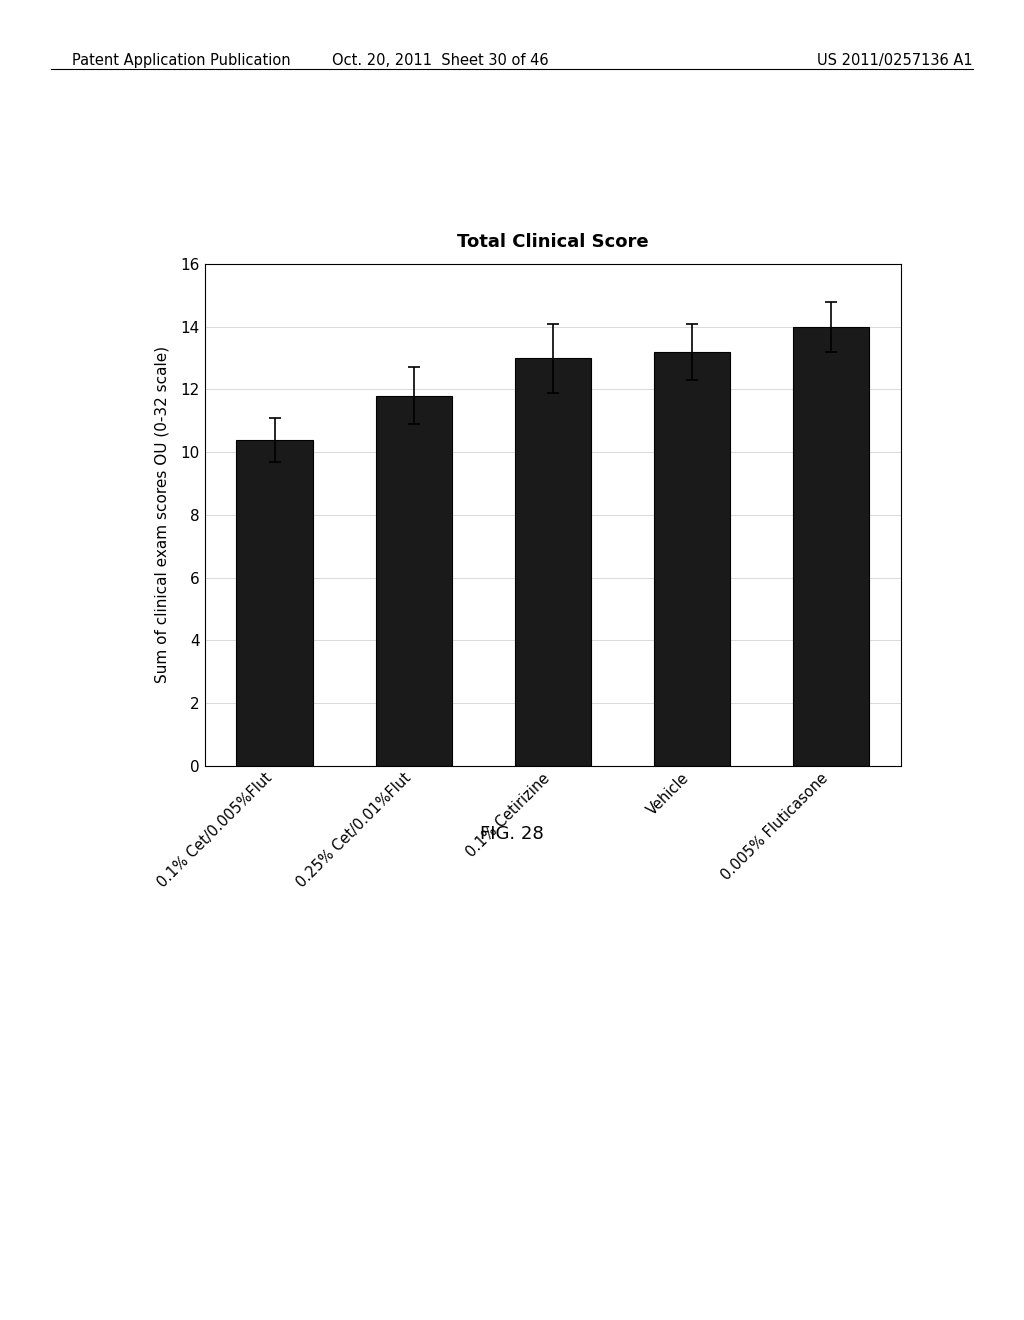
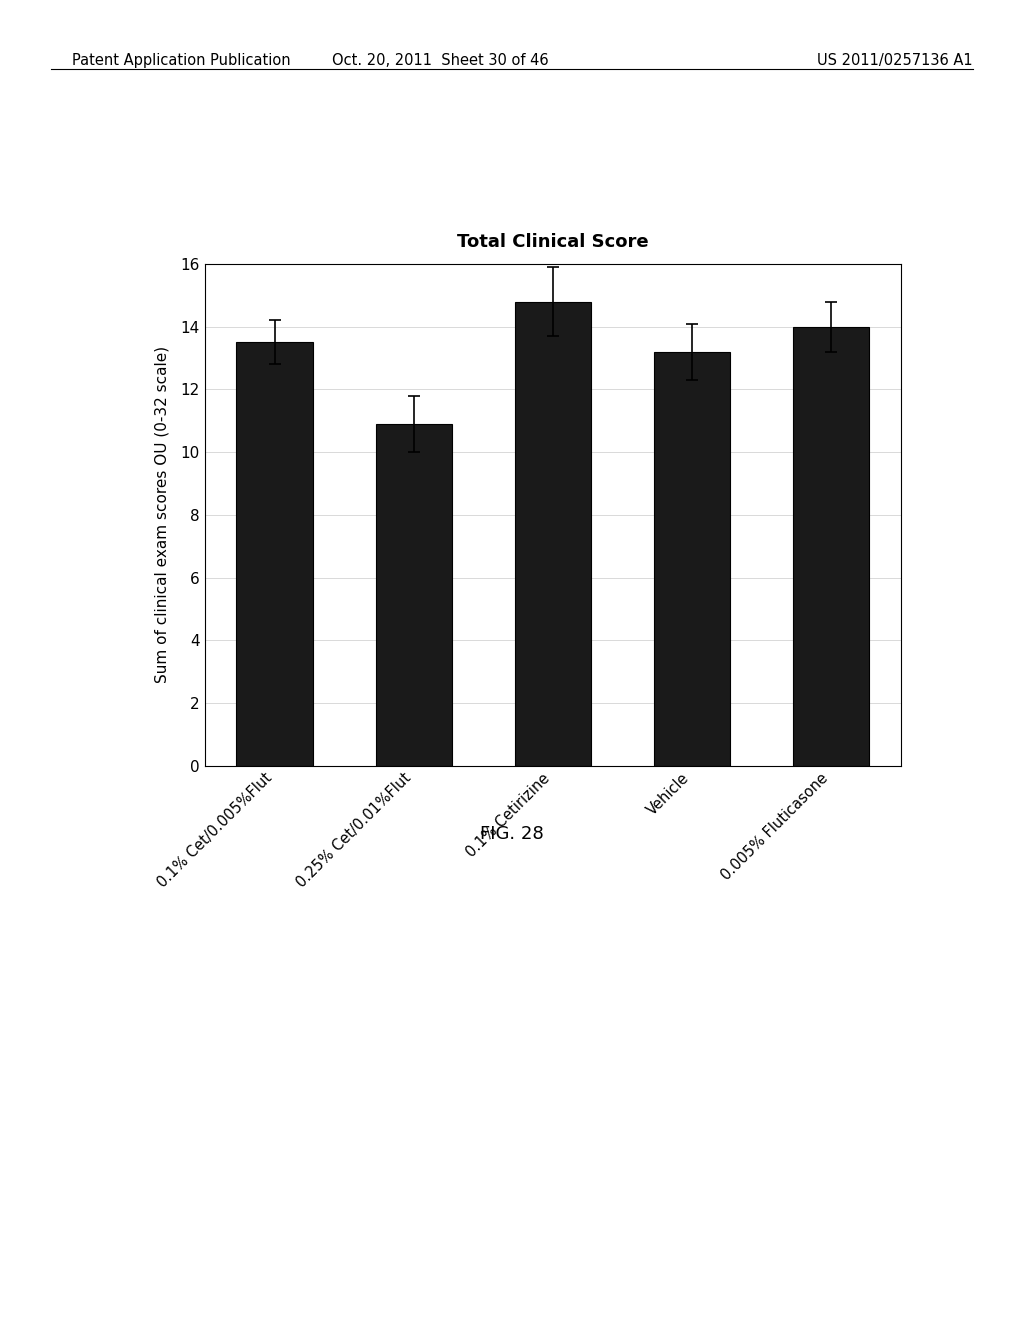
0.1% Cet/0.005%Flut: 10.4 -> 13.5
0.25% Cet/0.01%Flut: 11.8 -> 10.9
0.1% Cetirizine: 13.0 -> 14.8
